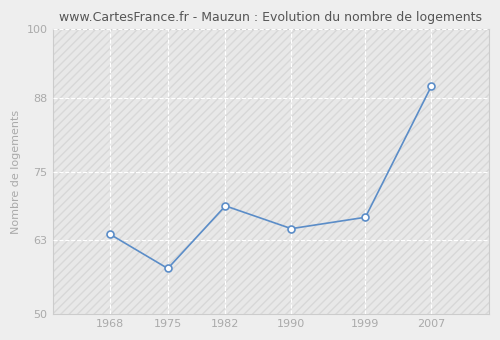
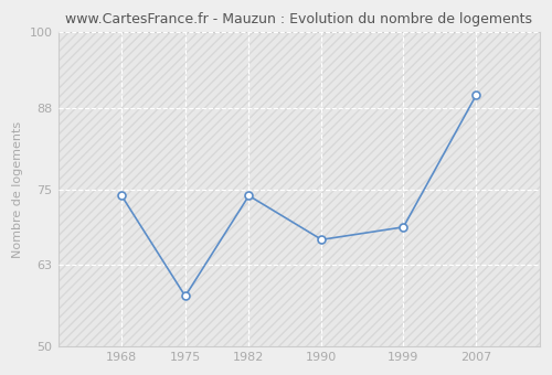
1968: 64 -> 74
1982: 69 -> 74
1990: 65 -> 67
1999: 67 -> 69
